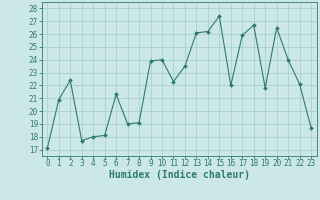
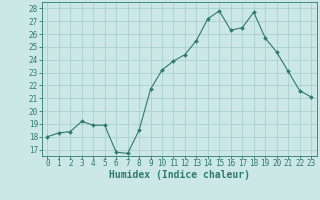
0: 17.1 -> 18.0
1: 20.9 -> 18.3
2: 22.4 -> 18.4
3: 17.7 -> 19.2
4: 18.0 -> 18.9
5: 18.1 -> 18.9
6: 21.3 -> 16.8
7: 19.0 -> 16.7
8: 19.1 -> 18.5
9: 23.9 -> 21.7
10: 24.0 -> 23.2
11: 22.3 -> 23.9
12: 23.5 -> 24.4
13: 26.1 -> 25.5
14: 26.2 -> 27.2
15: 27.4 -> 27.8
16: 22.0 -> 26.3
17: 25.9 -> 26.5
18: 26.7 -> 27.7
19: 21.8 -> 25.7
20: 26.5 -> 24.6
21: 24.0 -> 23.1
22: 22.1 -> 21.6
23: 18.7 -> 21.1
